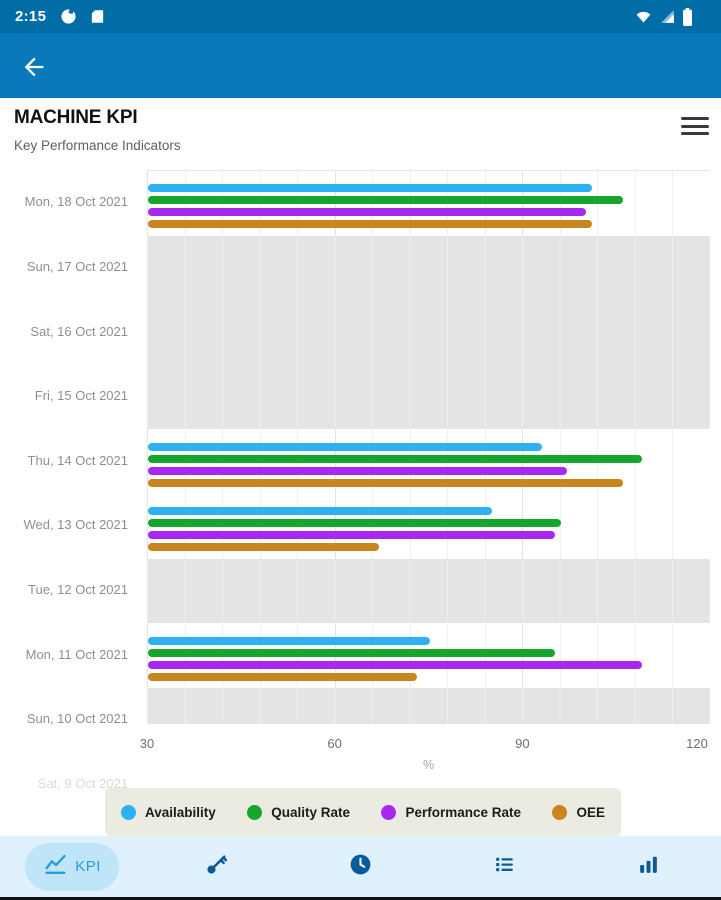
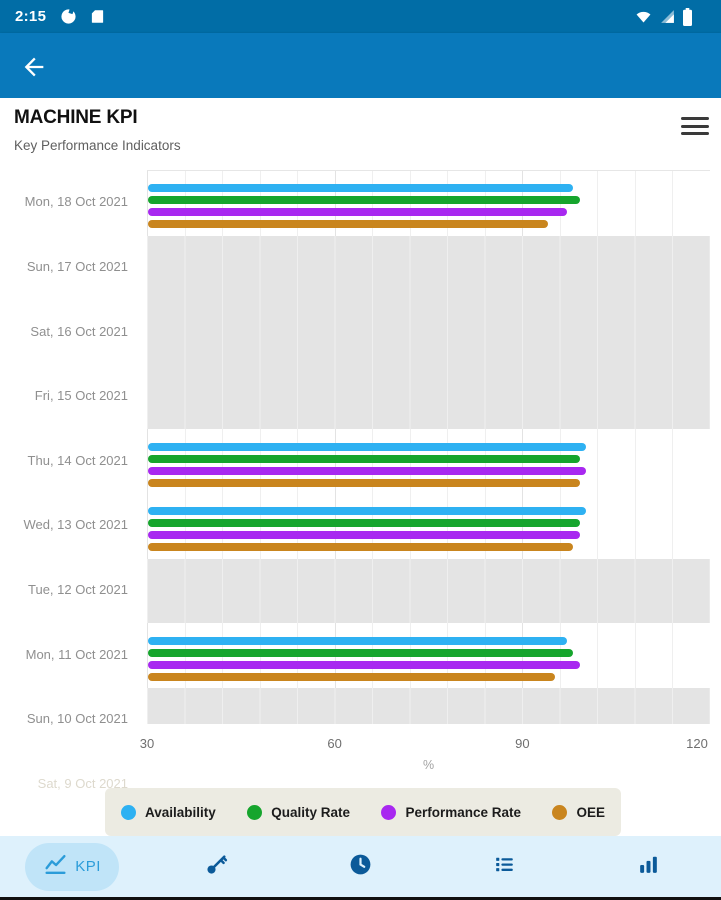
Availability/Mon, 18 Oct 2021: 101 -> 98
Quality Rate/Mon, 18 Oct 2021: 106 -> 99
Performance Rate/Mon, 18 Oct 2021: 100 -> 97
OEE/Mon, 18 Oct 2021: 101 -> 94
Availability/Thu, 14 Oct 2021: 93 -> 100
Quality Rate/Thu, 14 Oct 2021: 109 -> 99
Performance Rate/Thu, 14 Oct 2021: 97 -> 100
OEE/Thu, 14 Oct 2021: 106 -> 99
Availability/Wed, 13 Oct 2021: 85 -> 100
Quality Rate/Wed, 13 Oct 2021: 96 -> 99
Performance Rate/Wed, 13 Oct 2021: 95 -> 99
OEE/Wed, 13 Oct 2021: 67 -> 98
Availability/Mon, 11 Oct 2021: 75 -> 97
Quality Rate/Mon, 11 Oct 2021: 95 -> 98
Performance Rate/Mon, 11 Oct 2021: 109 -> 99
OEE/Mon, 11 Oct 2021: 73 -> 95
